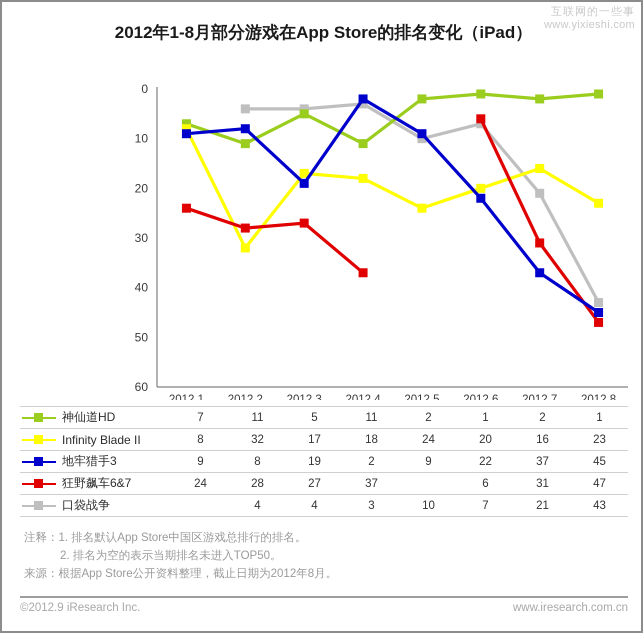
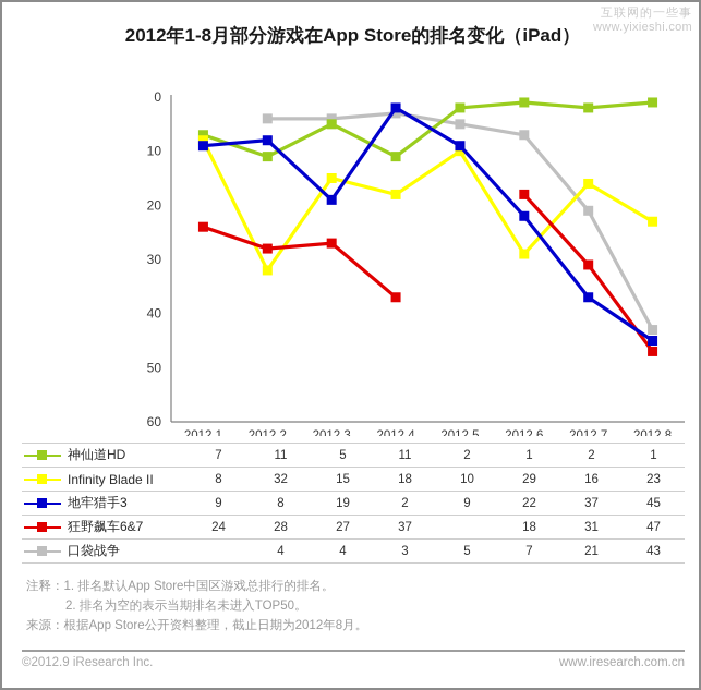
Infinity Blade II/2012.3: 17 -> 15
Infinity Blade II/2012.5: 24 -> 10
口袋战争/2012.5: 10 -> 5
Infinity Blade II/2012.6: 20 -> 29
狂野飙车6&7/2012.6: 6 -> 18
